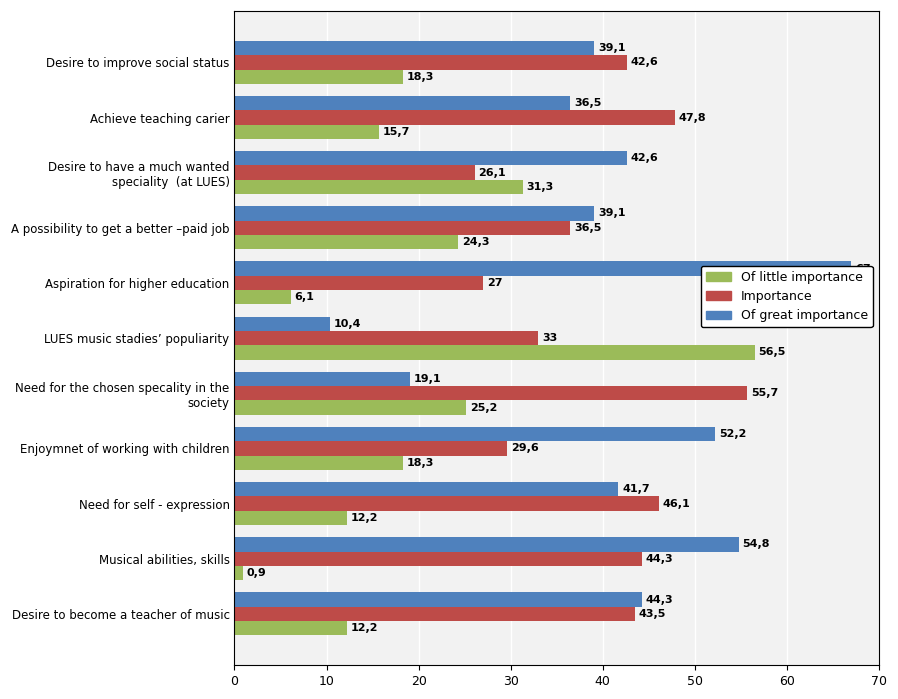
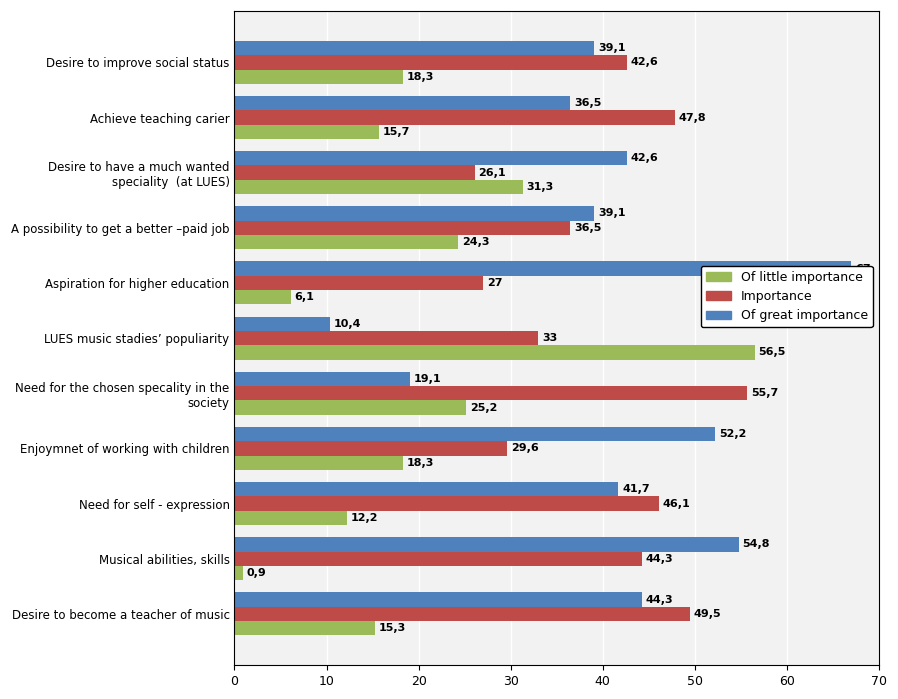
Importance/Desire to become a teacher of music: 43,5 -> 49,5
Of little importance/Desire to become a teacher of music: 12,2 -> 15,3
